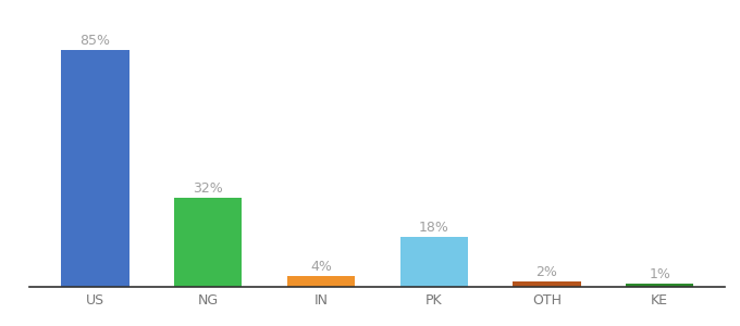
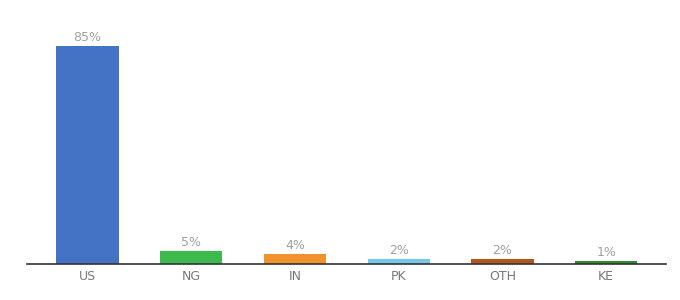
NG: 32% -> 5%
PK: 18% -> 2%
